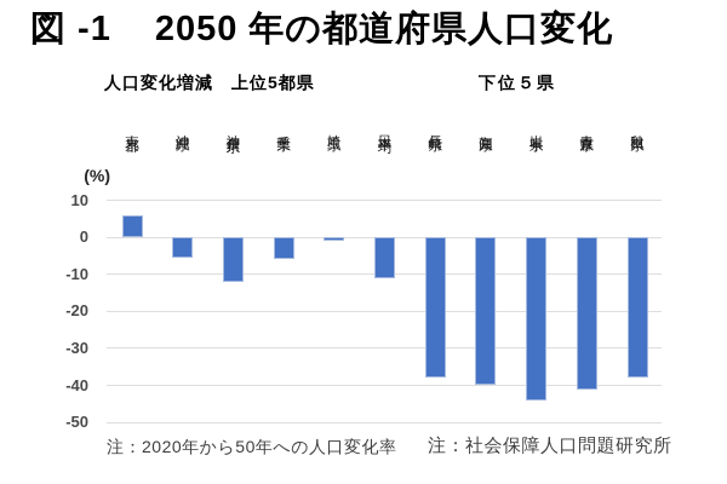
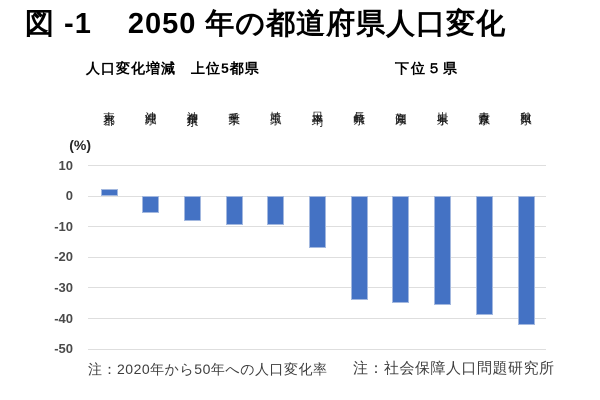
東京都: 6 -> 2
神奈川県: -12 -> -8
千葉県: -6 -> -9
埼玉県: -1 -> -10
日本平均: -11 -> -17
長崎県: -38 -> -34
高知県: -40 -> -35
岩手県: -44 -> -36
青森県: -41 -> -39
秋田県: -38 -> -42
